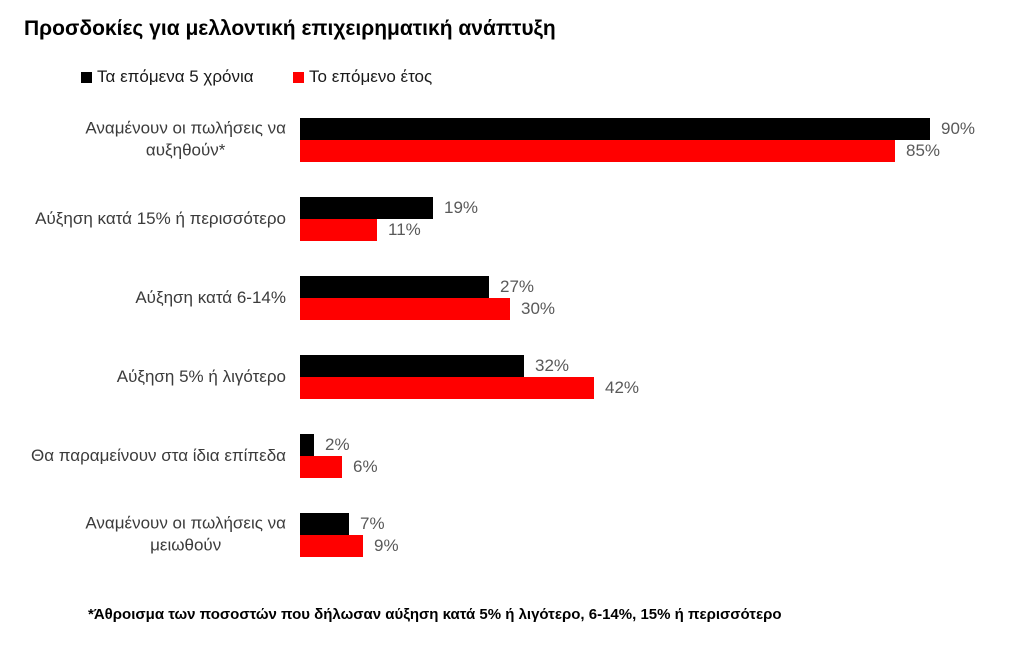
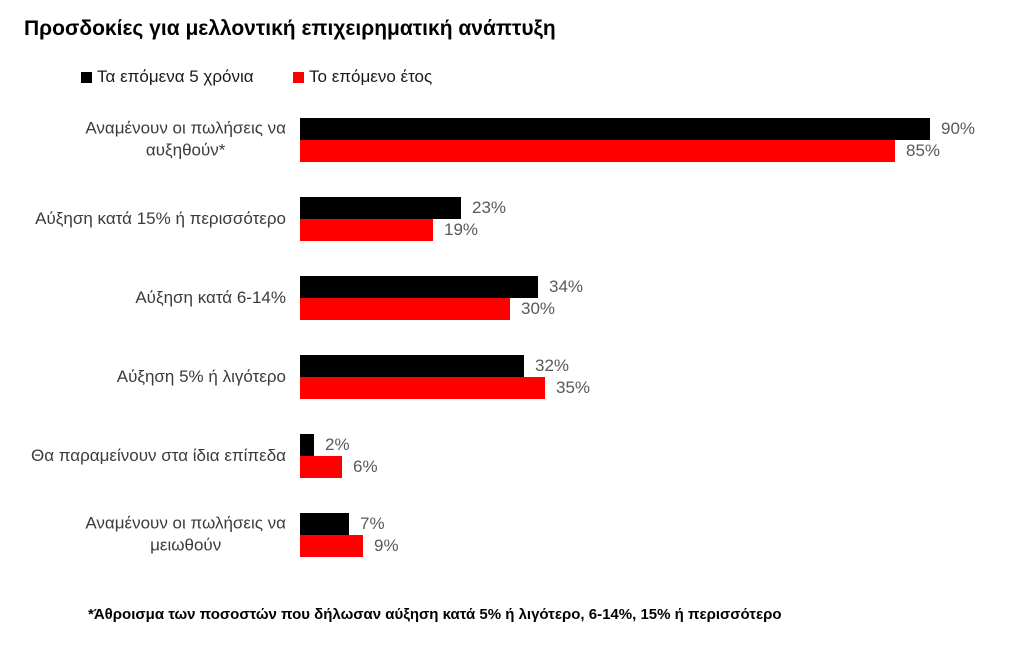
Τα επόμενα 5 χρόνια/Αύξηση κατά 15% ή περισσότερο: 19% -> 23%
Το επόμενο έτος/Αύξηση κατά 15% ή περισσότερο: 11% -> 19%
Τα επόμενα 5 χρόνια/Αύξηση κατά 6-14%: 27% -> 34%
Το επόμενο έτος/Αύξηση 5% ή λιγότερο: 42% -> 35%
